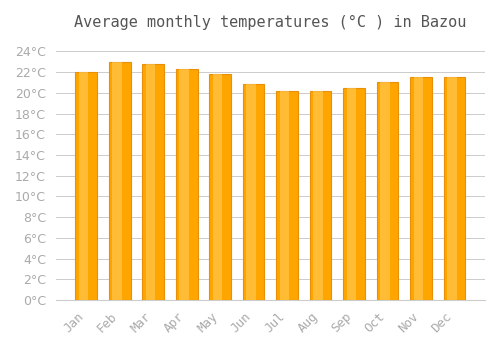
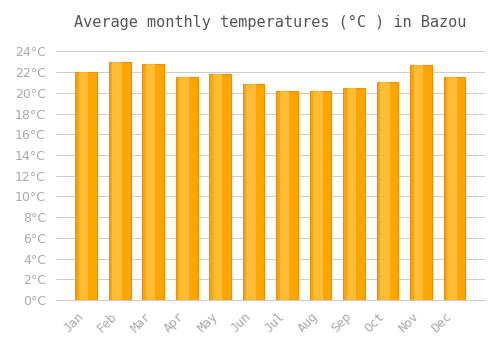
Apr: 22.3°C -> 21.5°C
Nov: 21.5°C -> 22.7°C
